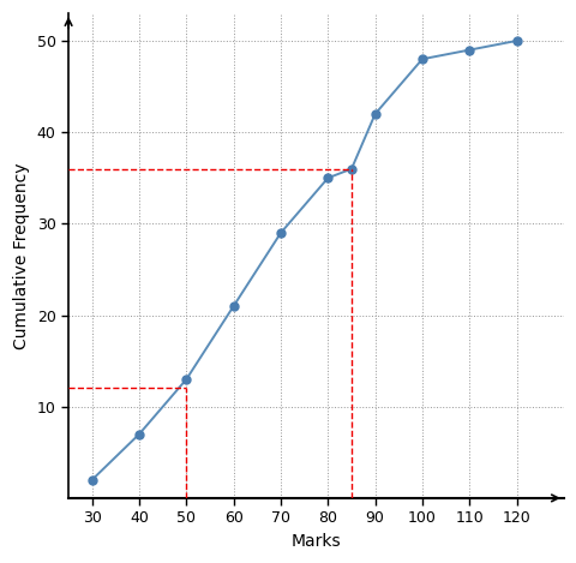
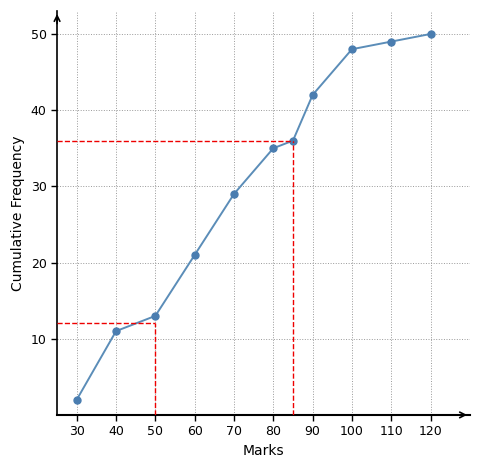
40: 7 -> 11
